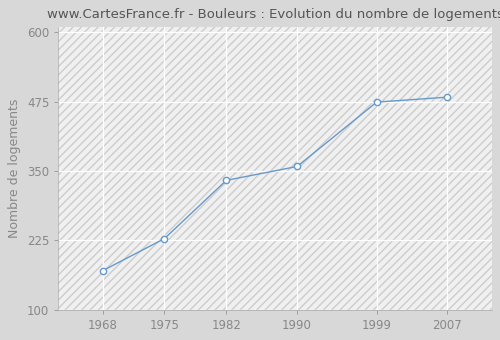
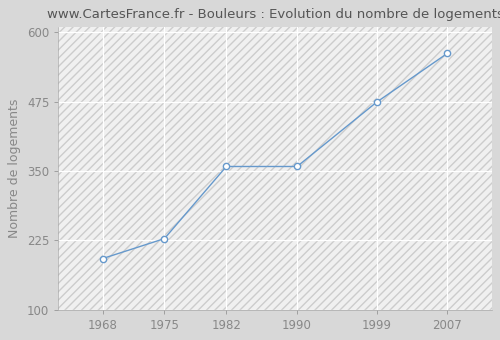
1968: 170 -> 192
1982: 333 -> 358
2007: 483 -> 562
